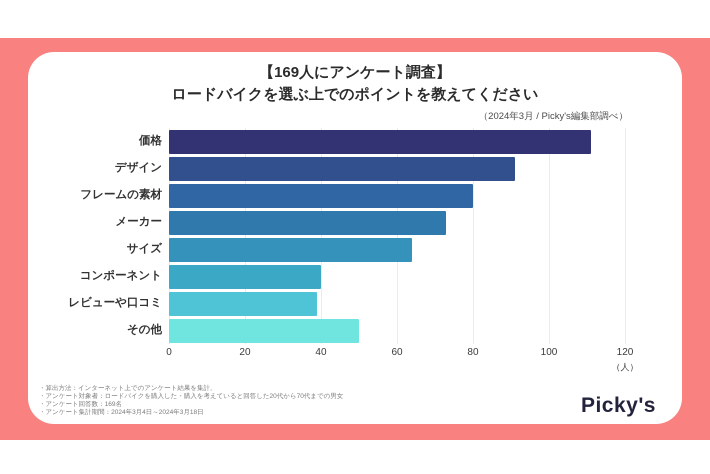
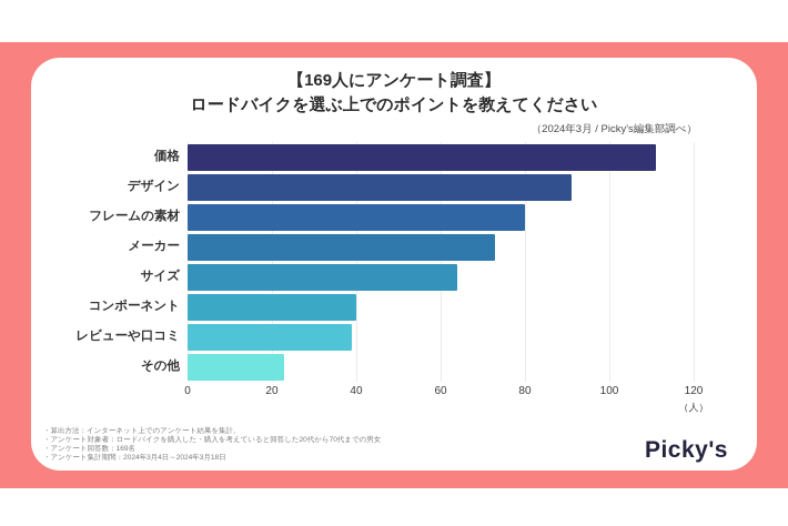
その他: 50 -> 23
